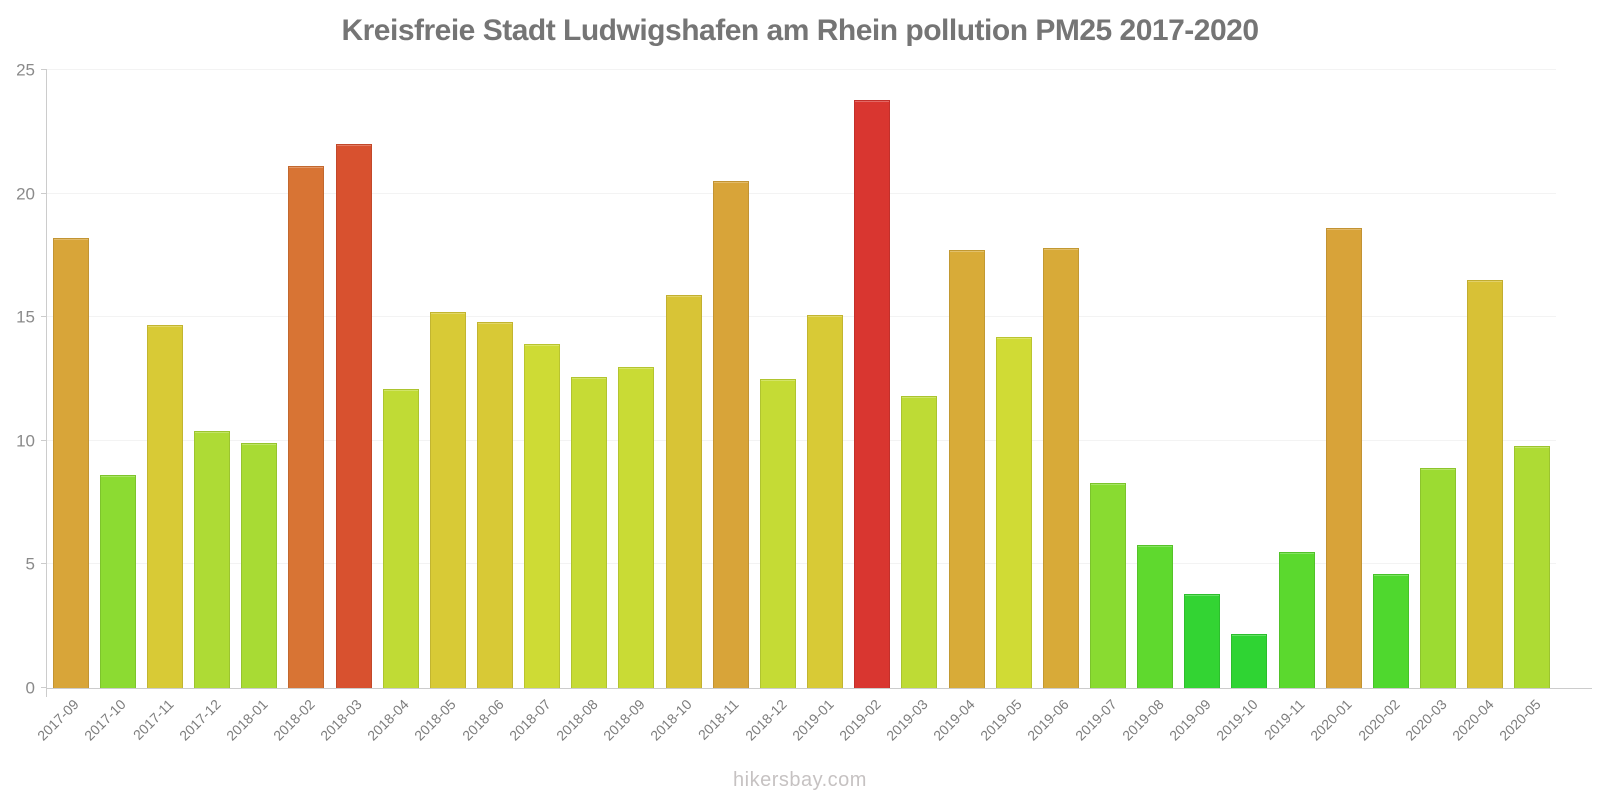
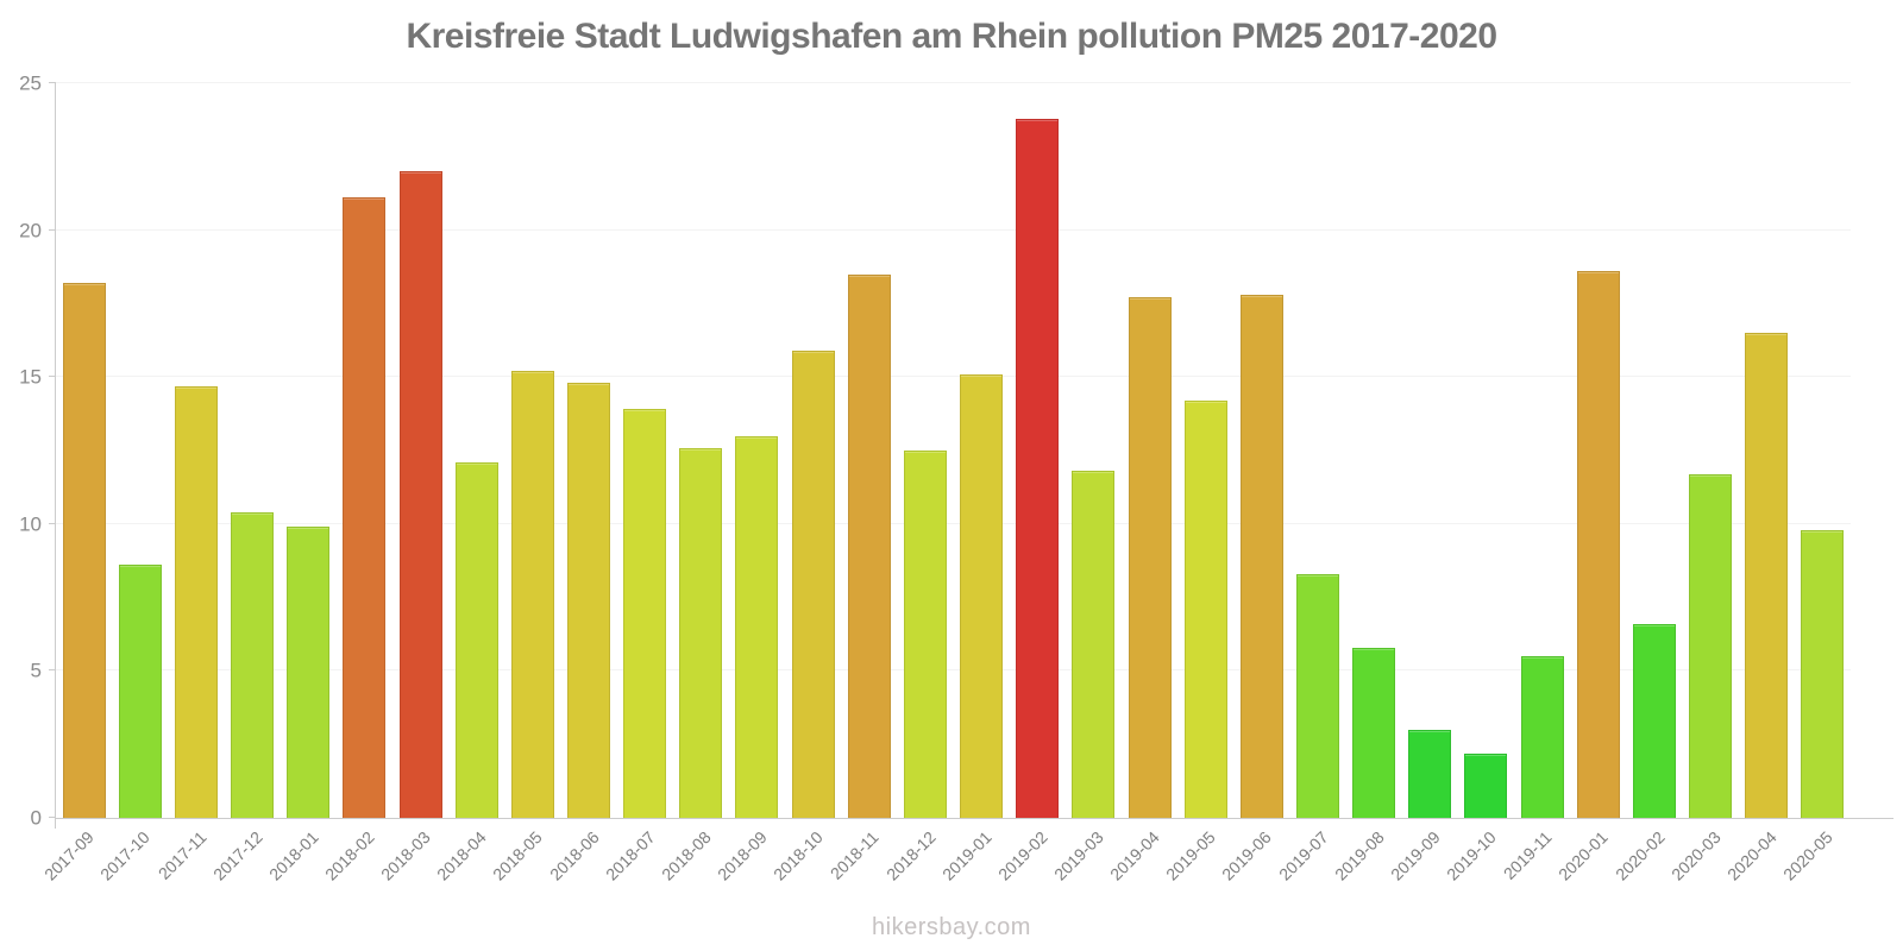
2018-11: 20.5 -> 18.5
2019-09: 3.8 -> 3.0
2020-02: 4.6 -> 6.6
2020-03: 8.9 -> 11.7
